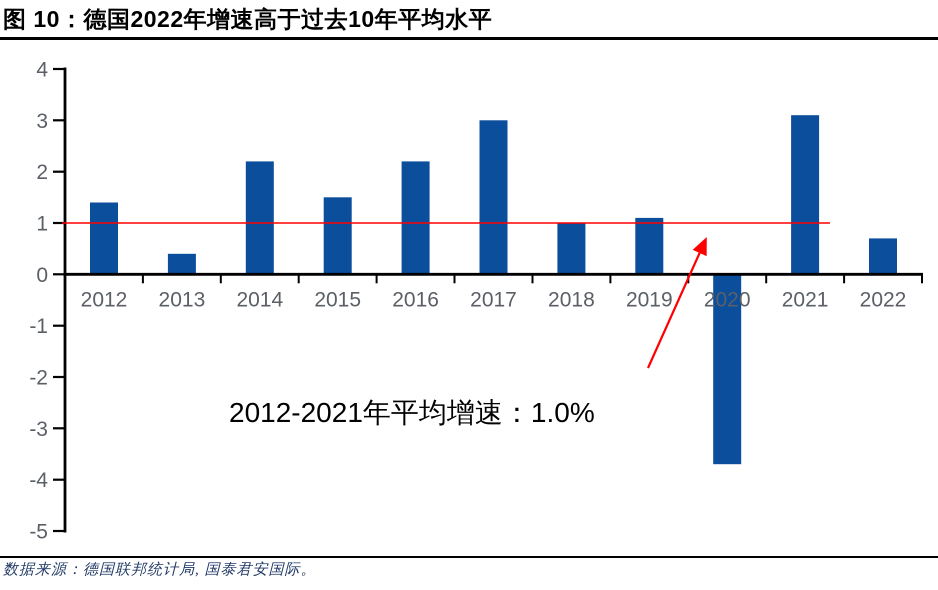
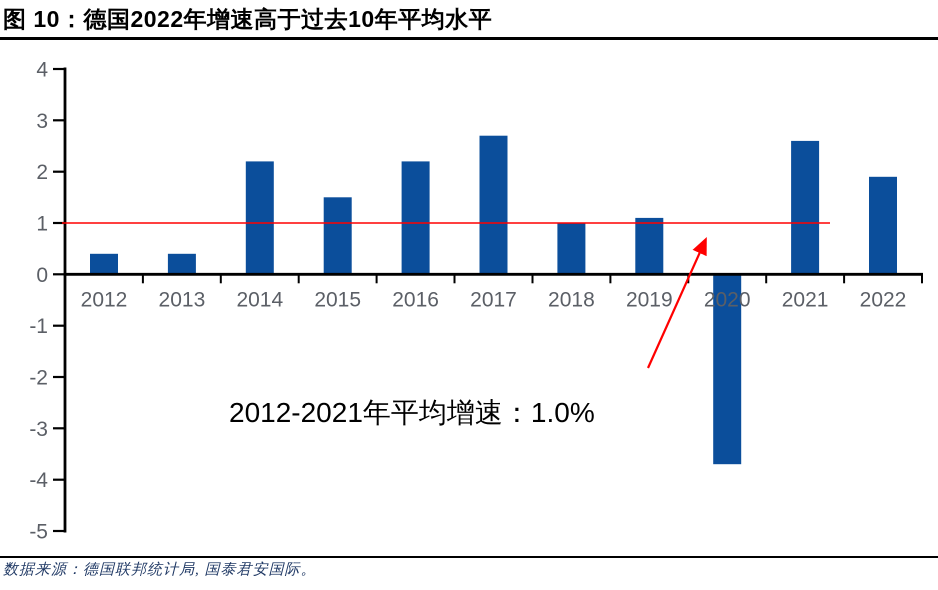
2012: 1.4 -> 0.4
2017: 3.0 -> 2.7
2021: 3.1 -> 2.6
2022: 0.7 -> 1.9
